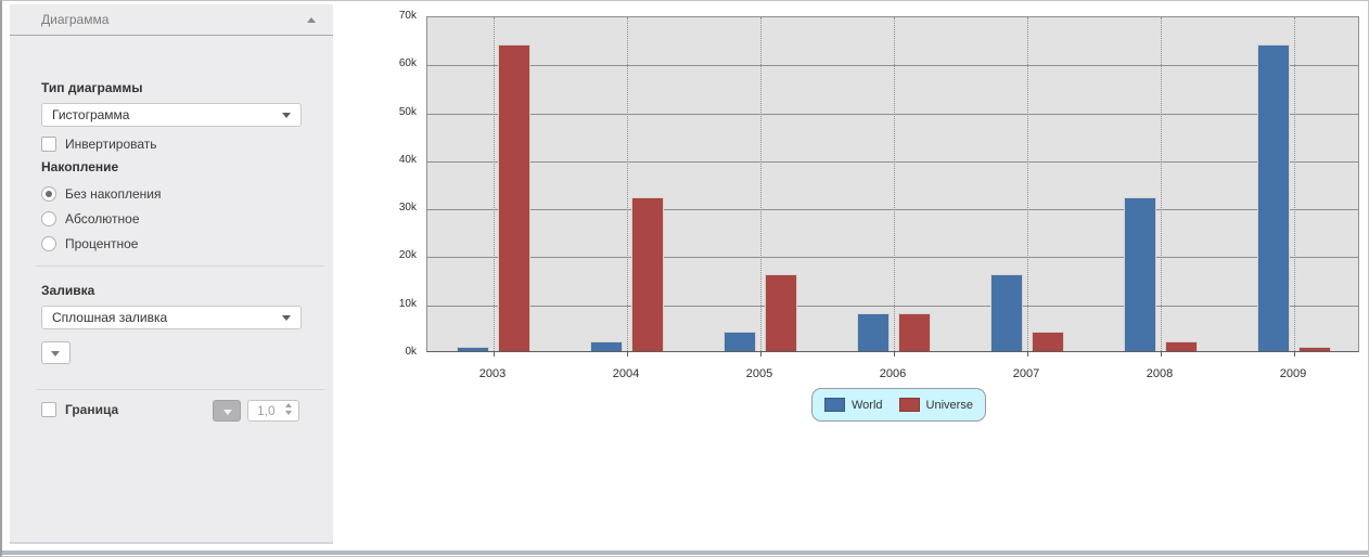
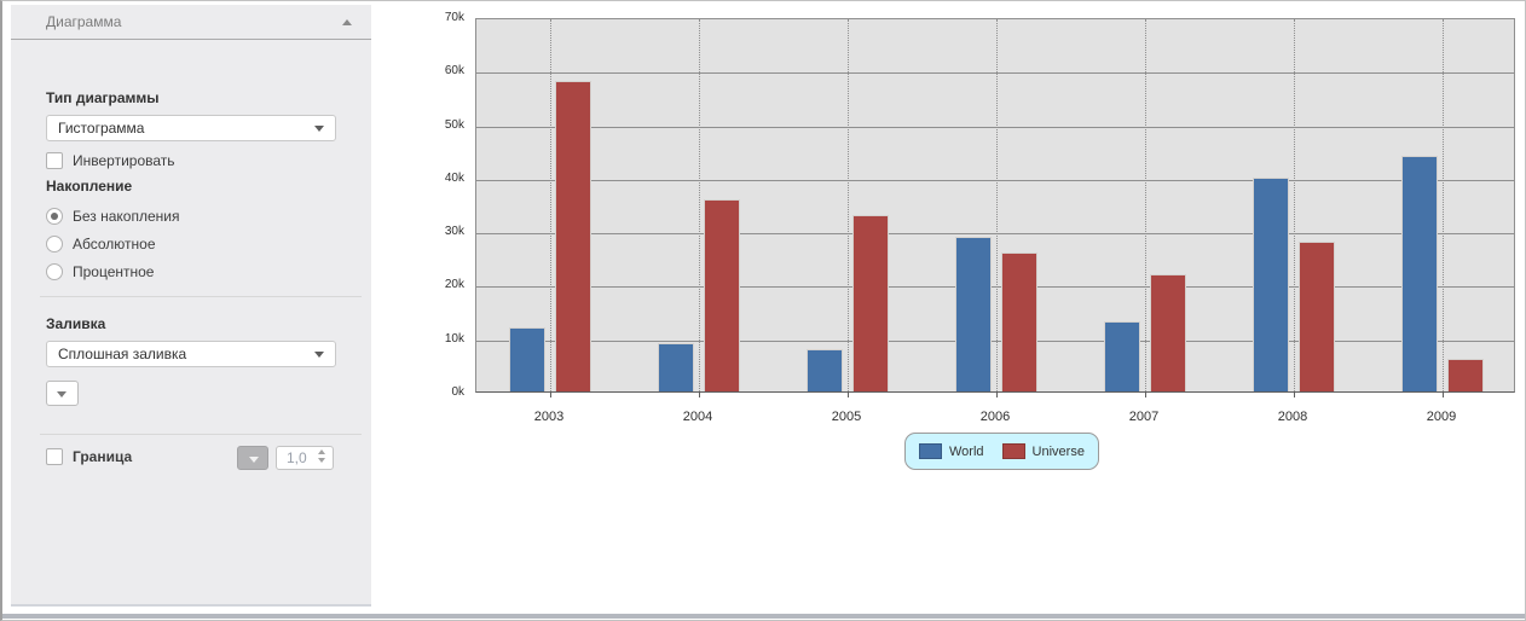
World/2003: 1k -> 12k
Universe/2003: 64k -> 58k
World/2004: 2k -> 9k
Universe/2004: 32k -> 36k
World/2005: 4k -> 8k
Universe/2005: 16k -> 33k
World/2006: 8k -> 29k
Universe/2006: 8k -> 26k
World/2007: 16k -> 13k
Universe/2007: 4k -> 22k
World/2008: 32k -> 40k
Universe/2008: 2k -> 28k
World/2009: 64k -> 44k
Universe/2009: 1k -> 6k
